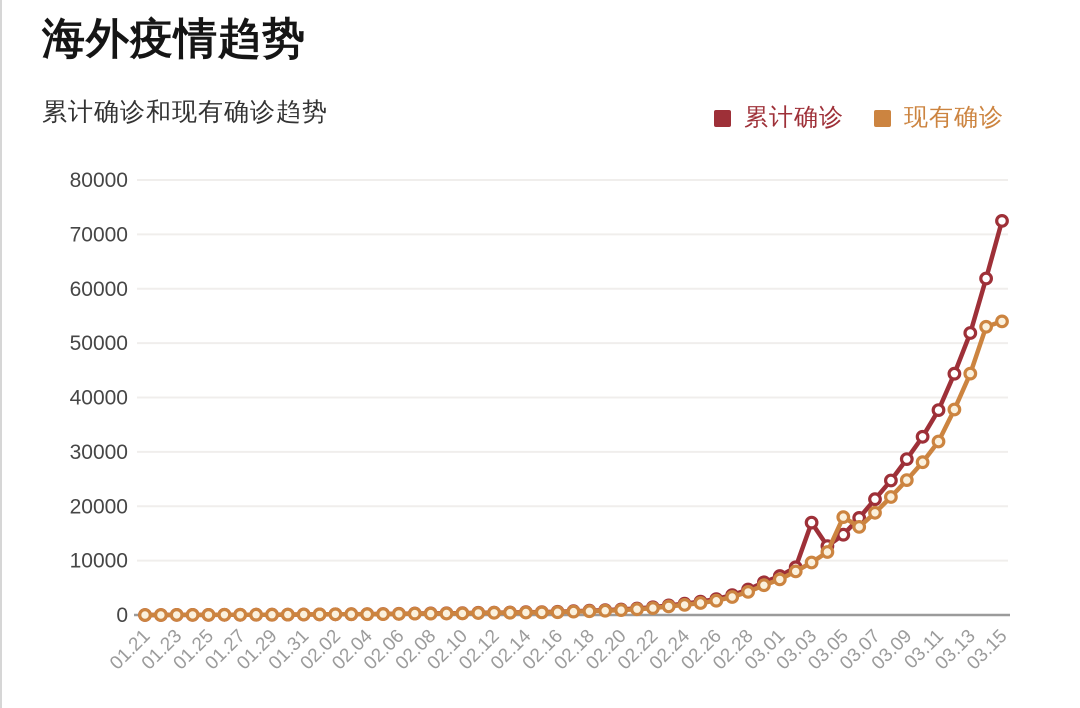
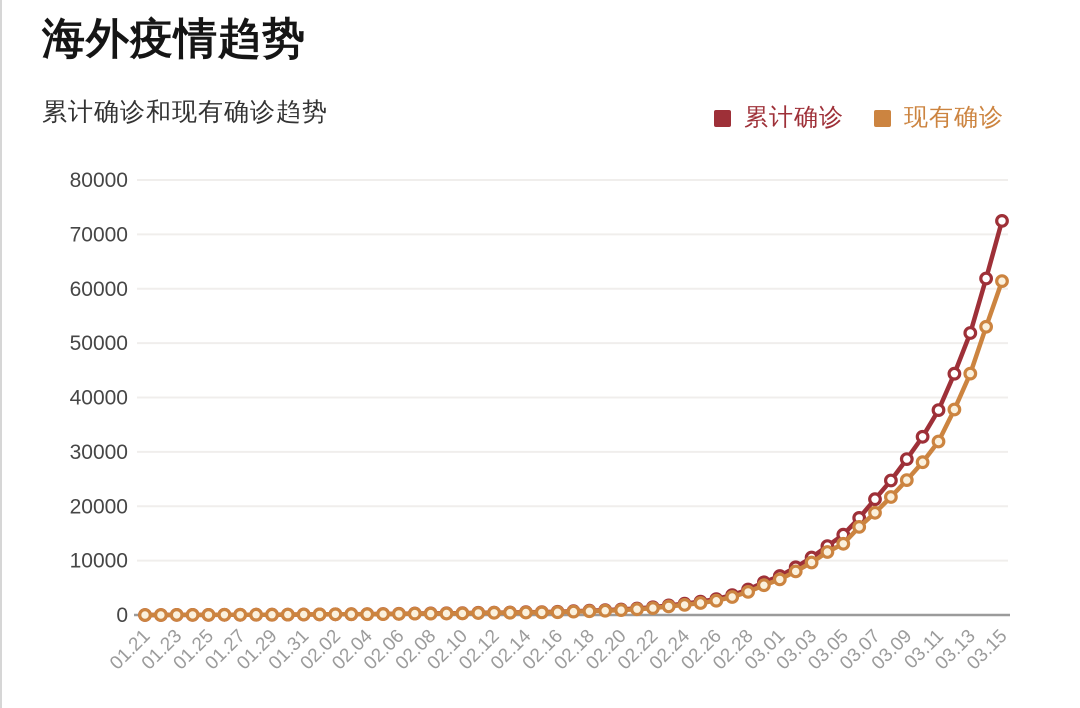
累计确诊/03.03: 17000 -> 11000
现有确诊/03.05: 18000 -> 13000
现有确诊/03.15: 54000 -> 61000
